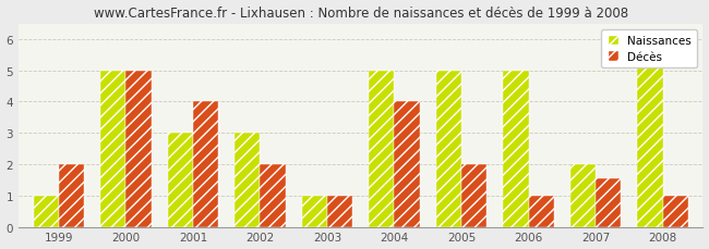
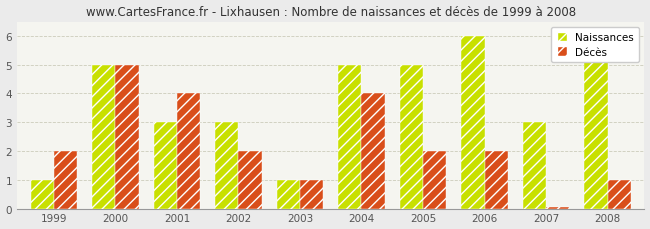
Naissances/2006: 5 -> 6
Décès/2006: 1.00 -> 2.00
Naissances/2007: 2 -> 3
Décès/2007: 1.55 -> 0.07
